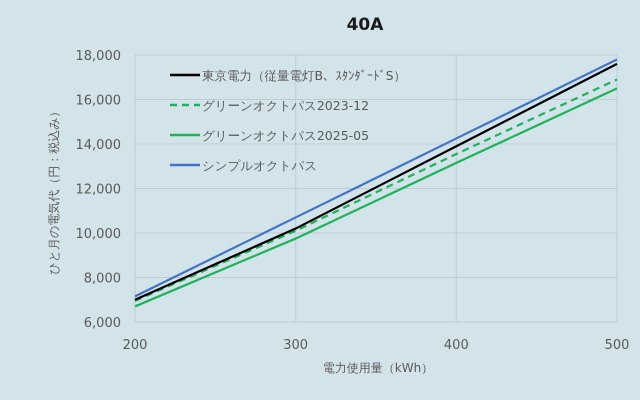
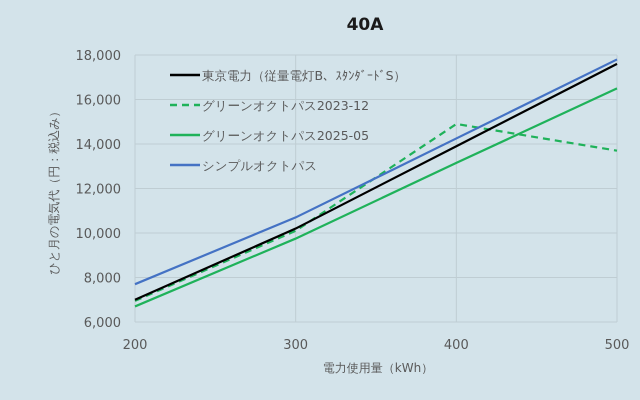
シンプルオクトパス/200: 7200 -> 7700
グリーンオクトパス2023-12/400: 13600 -> 14900
グリーンオクトパス2023-12/500: 16900 -> 13700
